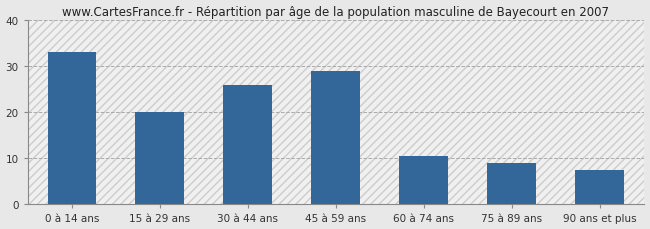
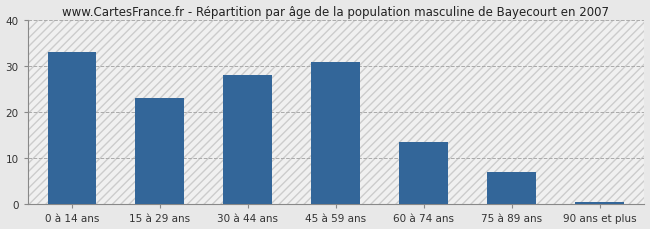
15 à 29 ans: 20.0 -> 23.0
30 à 44 ans: 26.0 -> 28.0
45 à 59 ans: 29.0 -> 31.0
60 à 74 ans: 10.5 -> 13.5
75 à 89 ans: 9.0 -> 7.0
90 ans et plus: 7.5 -> 0.5
